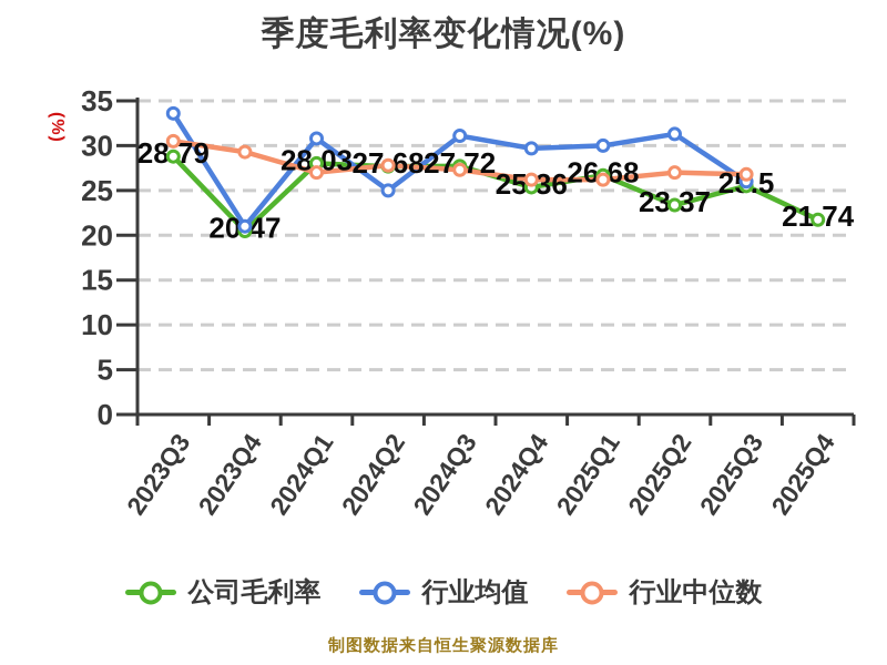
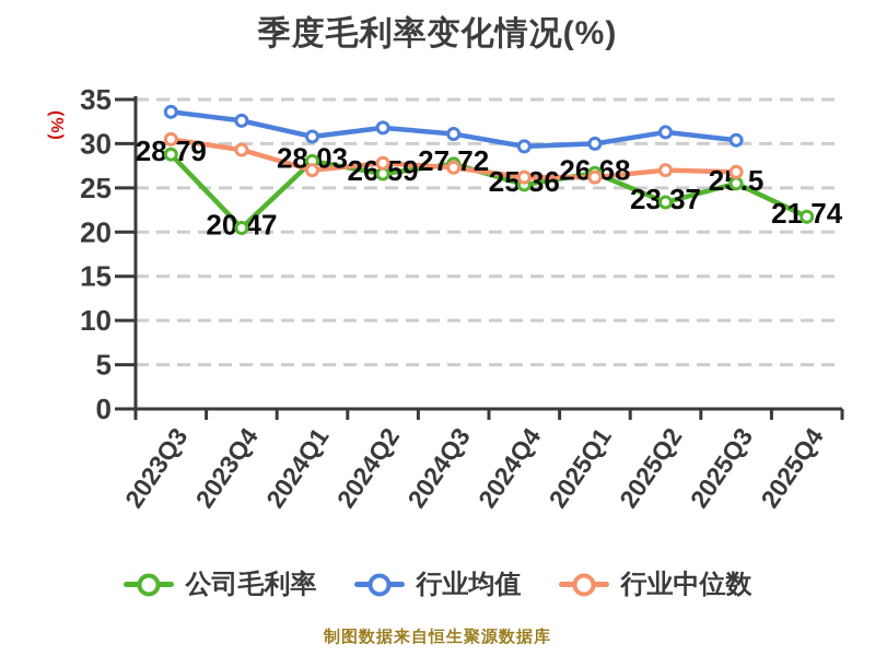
行业均值/2023Q4: 21 -> 33
公司毛利率/2024Q2: 27.68 -> 26.59
行业均值/2024Q2: 25 -> 32
行业均值/2025Q3: 26 -> 30
